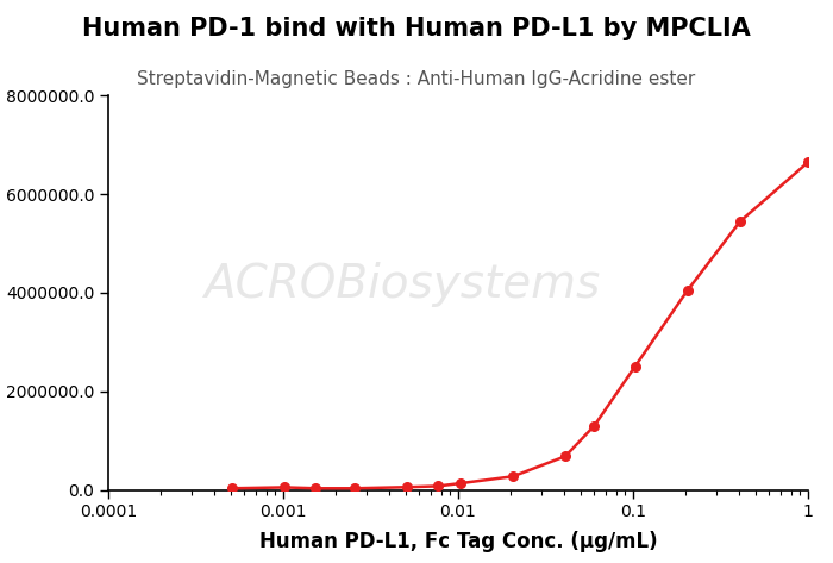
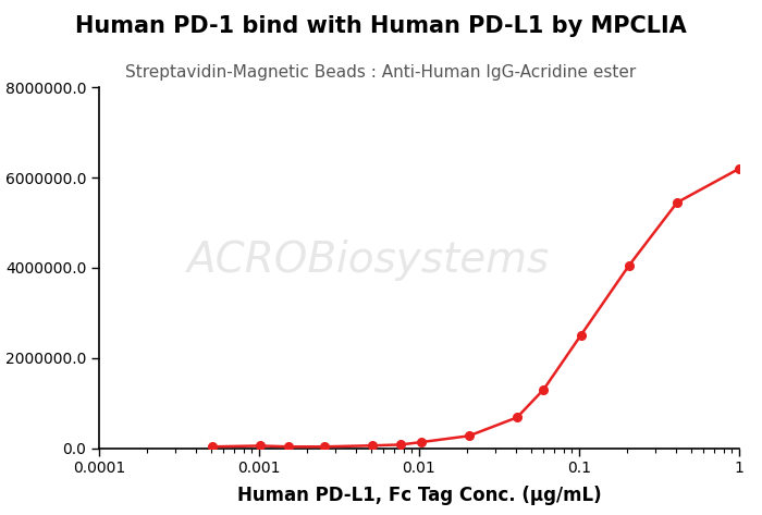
1: 6650000 -> 6200000
